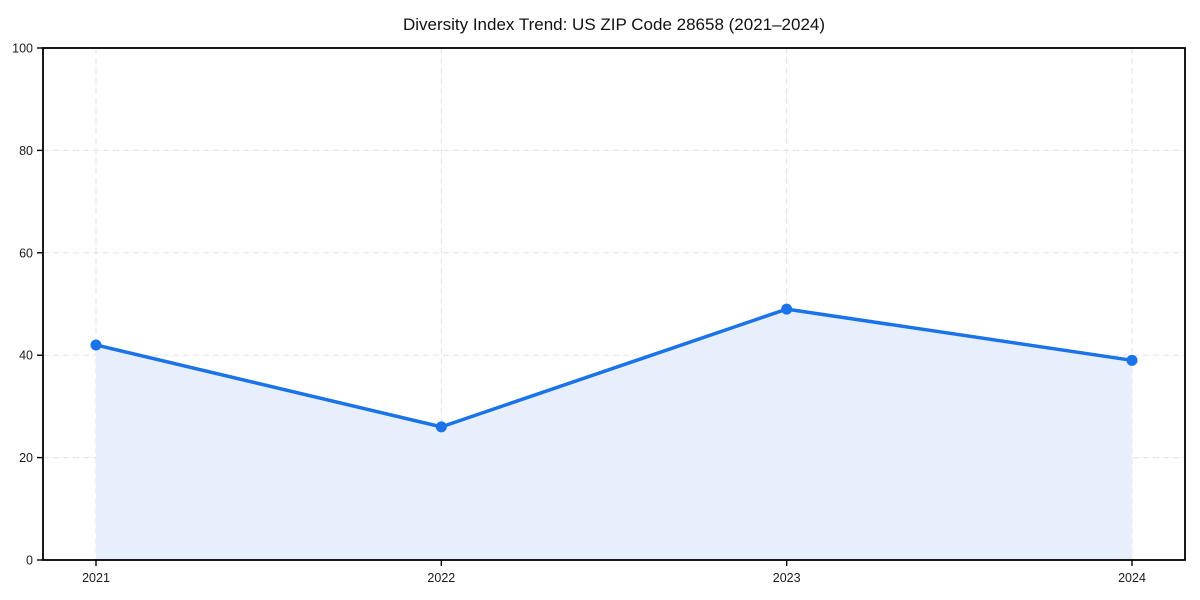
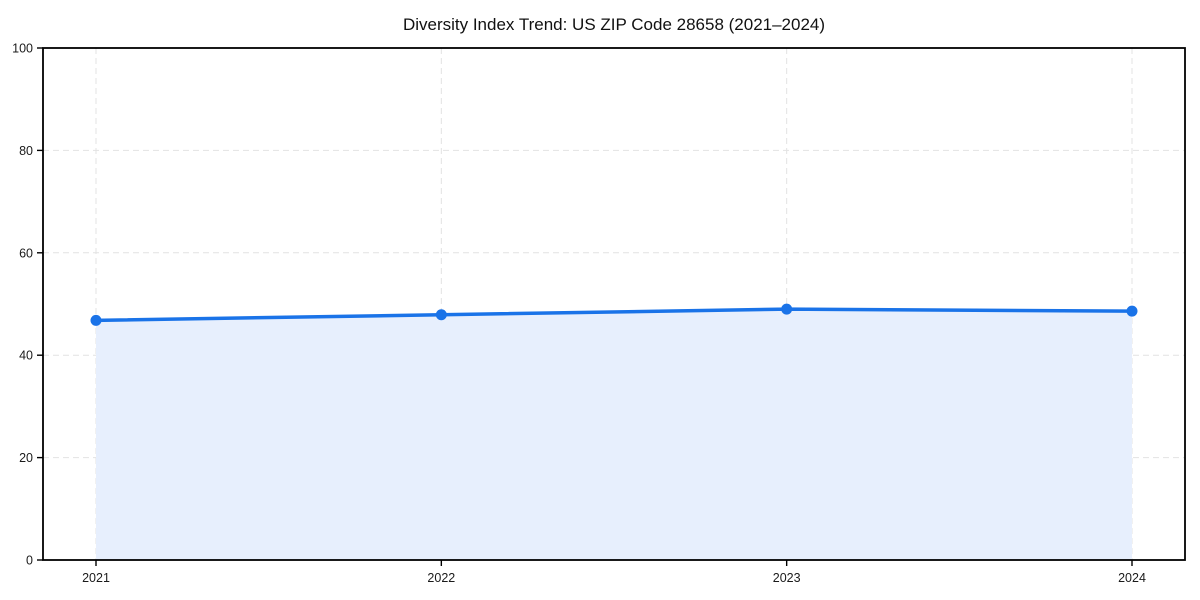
2021: 42 -> 47
2022: 26 -> 48
2024: 39 -> 49
